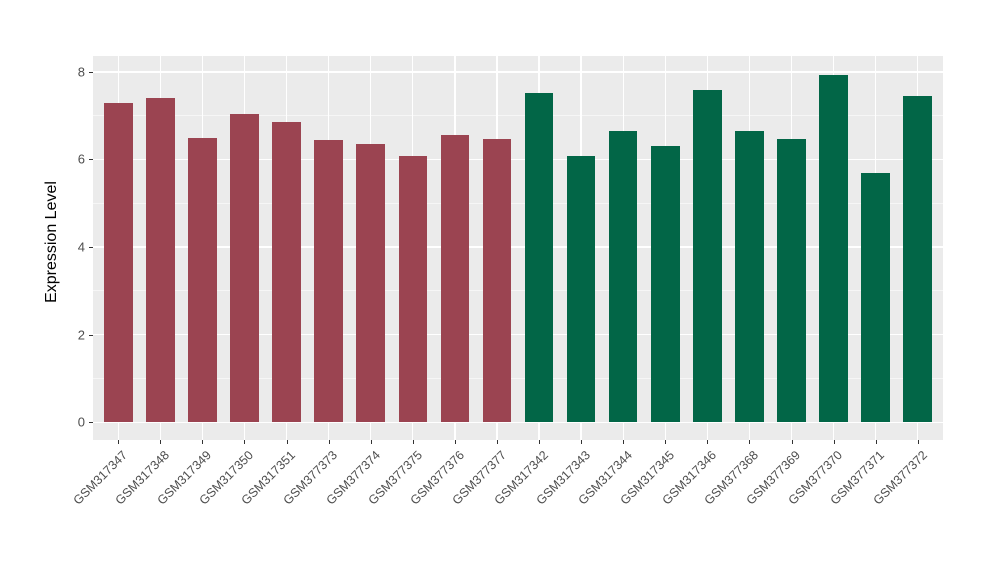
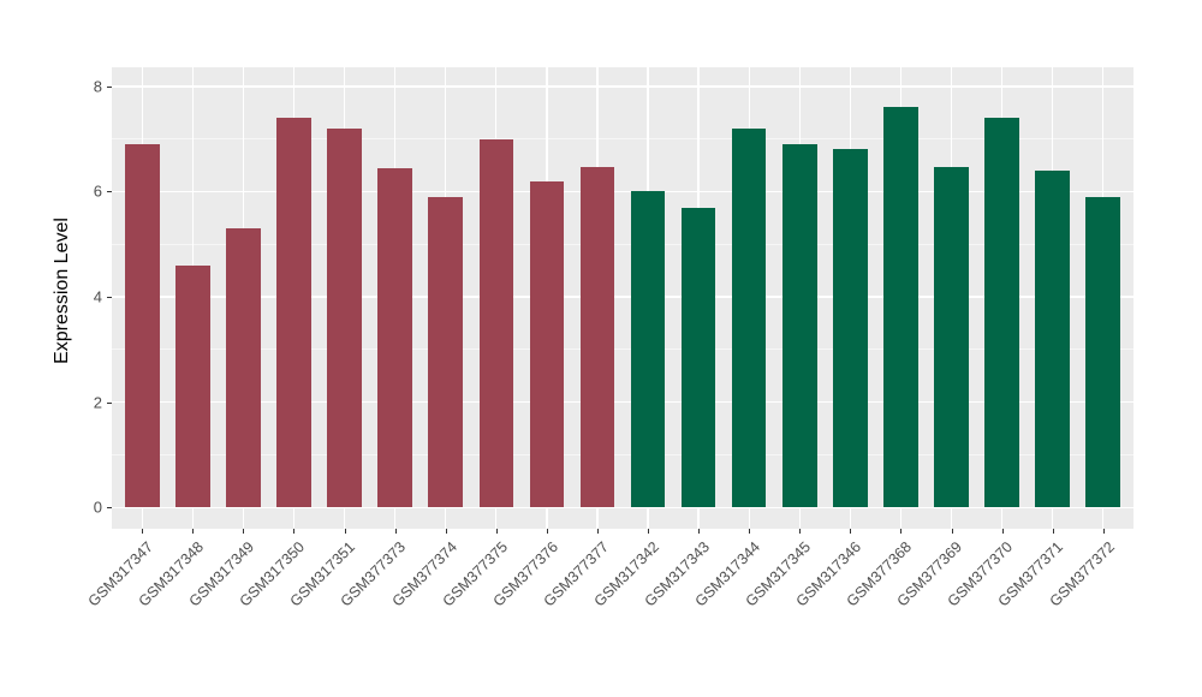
GSM317347: 7.3 -> 6.9
GSM317348: 7.4 -> 4.6
GSM317349: 6.5 -> 5.3
GSM317350: 7.0 -> 7.4
GSM317351: 6.9 -> 7.2
GSM377374: 6.3 -> 5.9
GSM377375: 6.1 -> 7.0
GSM377376: 6.5 -> 6.2
GSM317342: 7.5 -> 6.0
GSM317343: 6.1 -> 5.7
GSM317344: 6.6 -> 7.2
GSM317345: 6.3 -> 6.9
GSM317346: 7.6 -> 6.8
GSM377368: 6.6 -> 7.6
GSM377370: 7.9 -> 7.4
GSM377371: 5.7 -> 6.4
GSM377372: 7.4 -> 5.9
